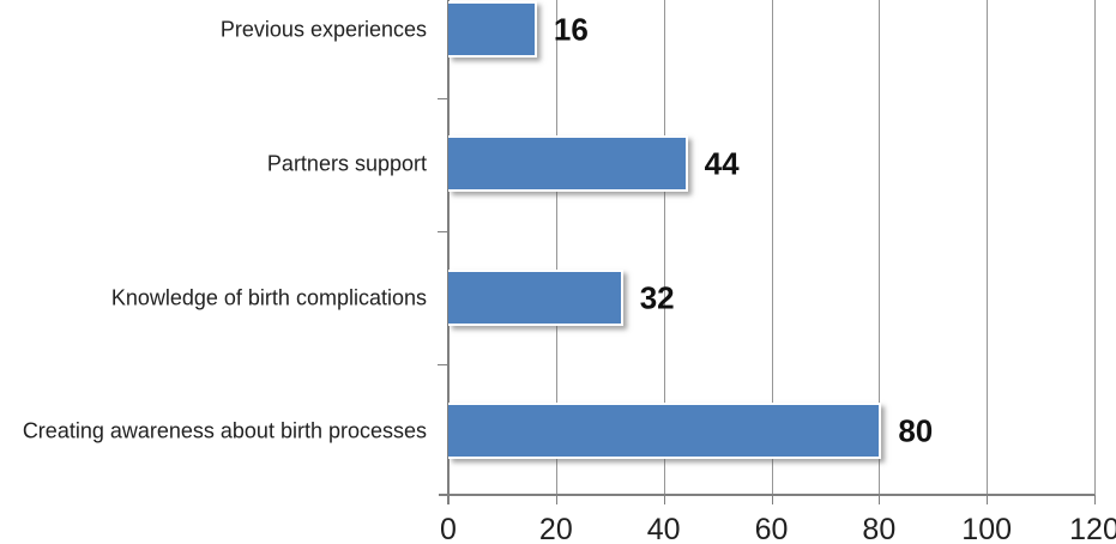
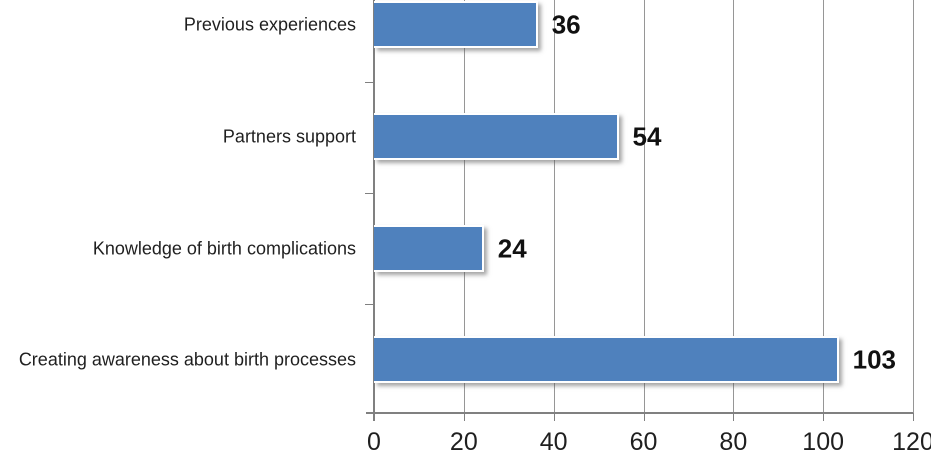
Previous experiences: 16 -> 36
Partners support: 44 -> 54
Knowledge of birth complications: 32 -> 24
Creating awareness about birth processes: 80 -> 103
